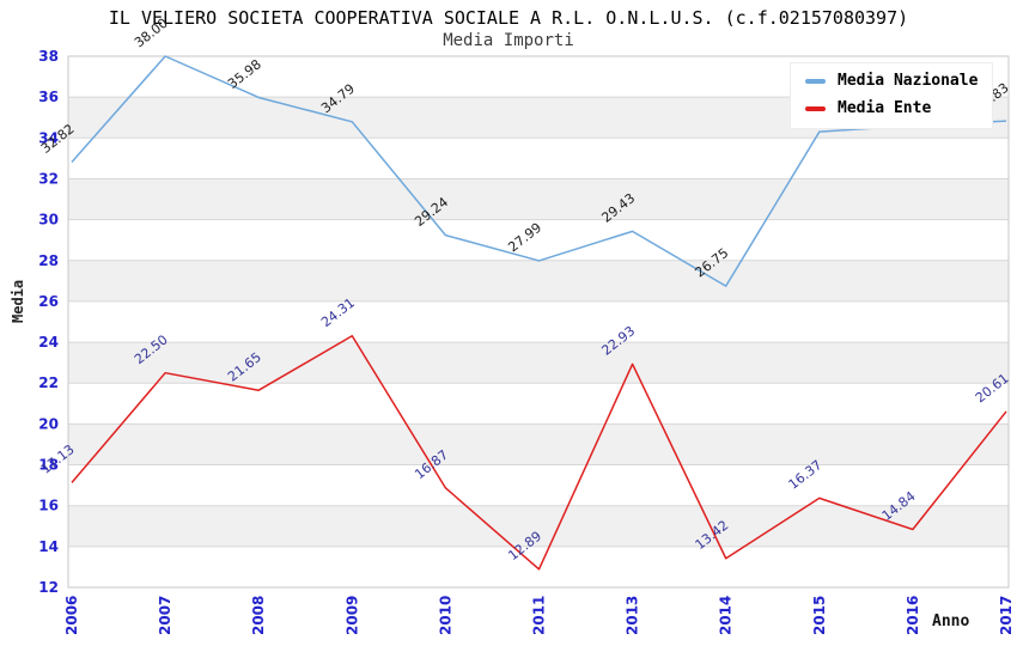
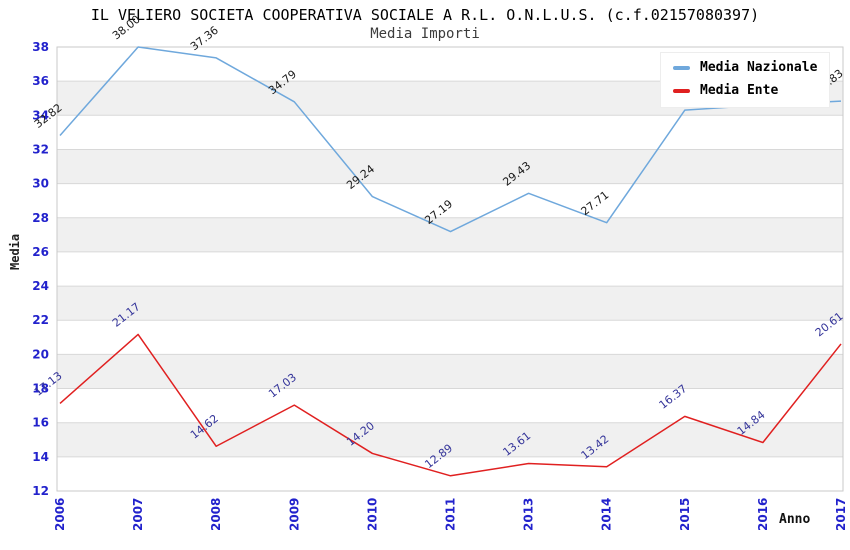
Media Ente/2007: 22.50 -> 21.17
Media Nazionale/2008: 35.98 -> 37.36
Media Ente/2008: 21.65 -> 14.62
Media Ente/2009: 24.31 -> 17.03
Media Ente/2010: 16.87 -> 14.20
Media Nazionale/2011: 27.99 -> 27.19
Media Ente/2013: 22.93 -> 13.61
Media Nazionale/2014: 26.75 -> 27.71
